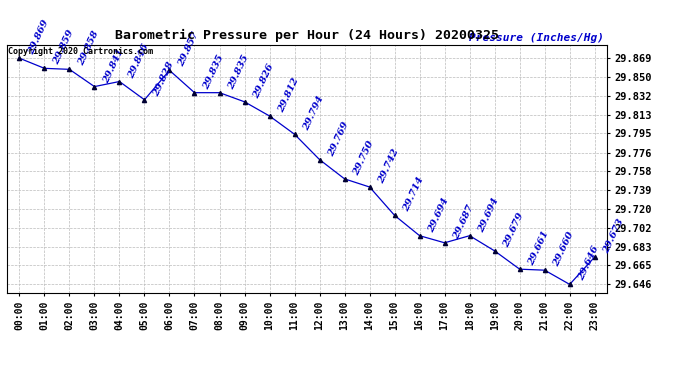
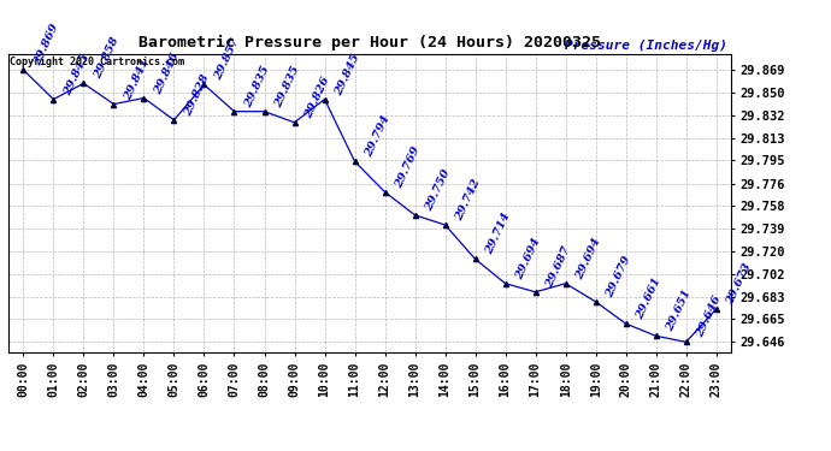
01:00: 29.859 -> 29.845
10:00: 29.812 -> 29.845
21:00: 29.660 -> 29.651
